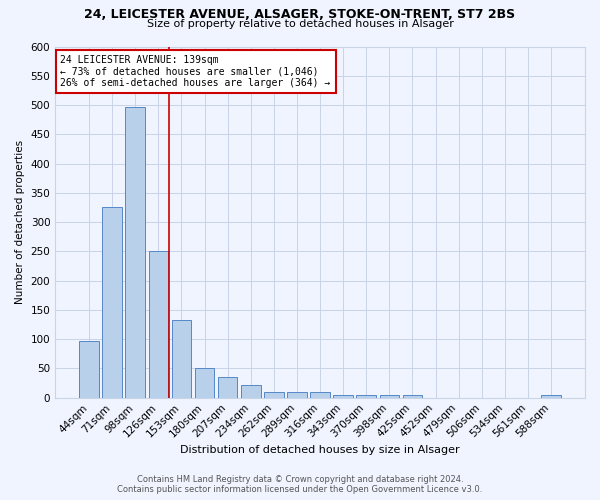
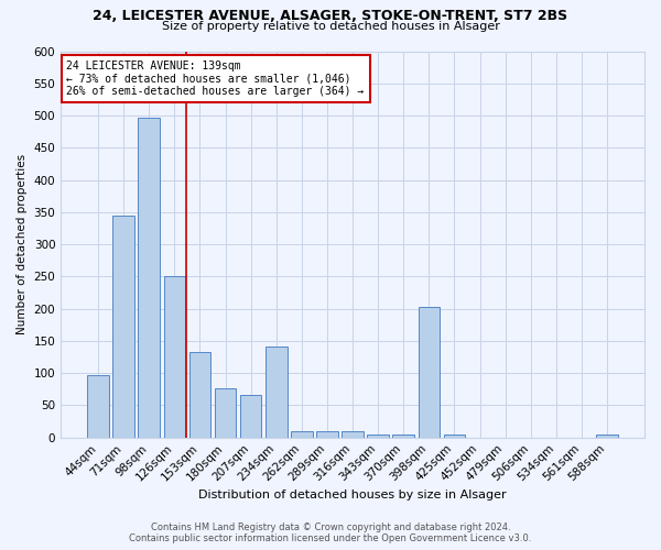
71sqm: 325 -> 344
180sqm: 51 -> 76
207sqm: 36 -> 66
234sqm: 22 -> 142
398sqm: 5 -> 202
